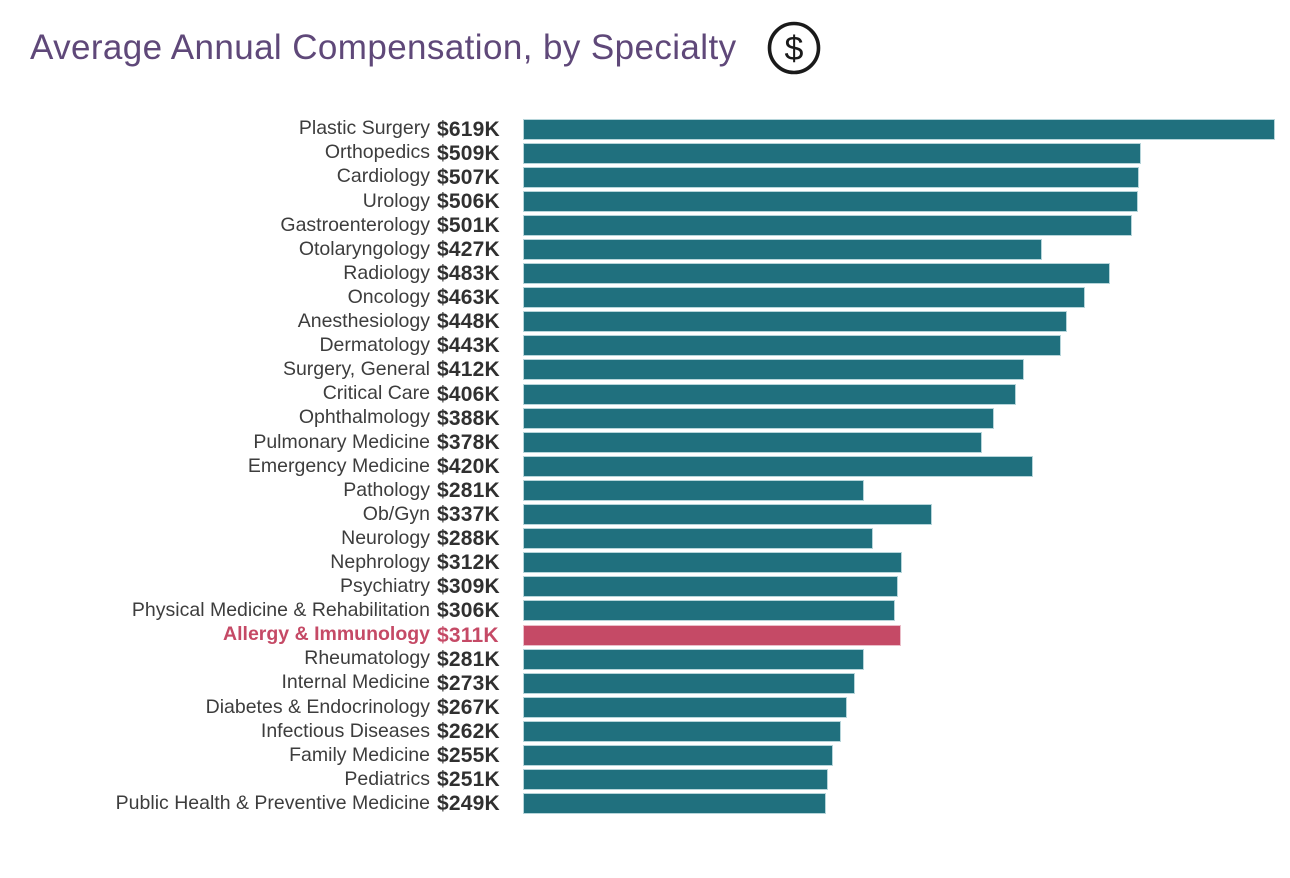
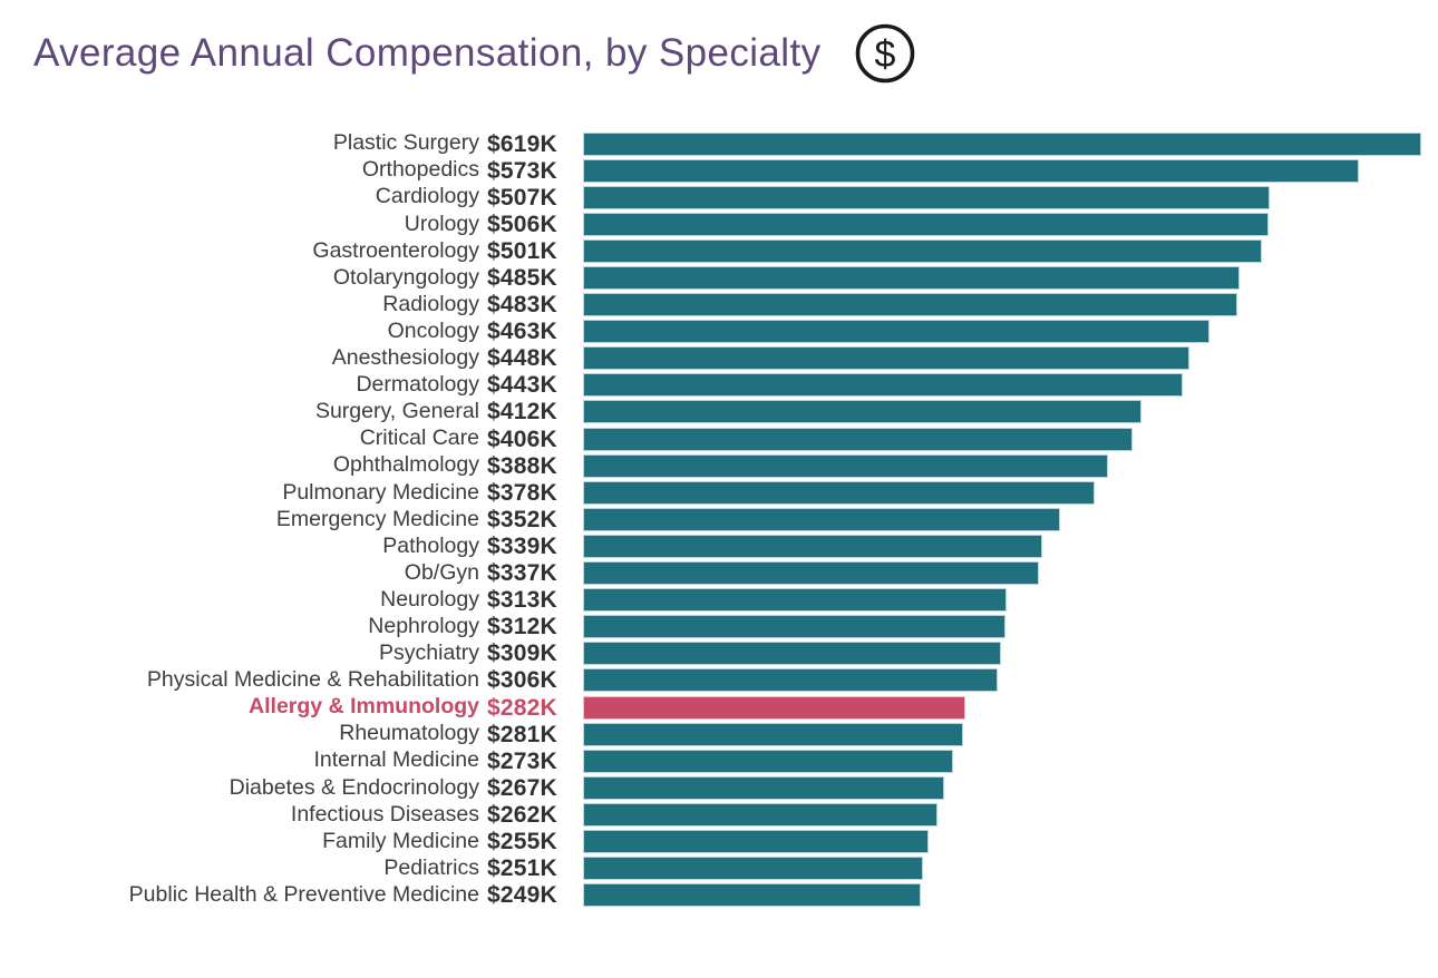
Orthopedics: $509K -> $573K
Otolaryngology: $427K -> $485K
Emergency Medicine: $420K -> $352K
Pathology: $281K -> $339K
Neurology: $288K -> $313K
Allergy & Immunology: $311K -> $282K
